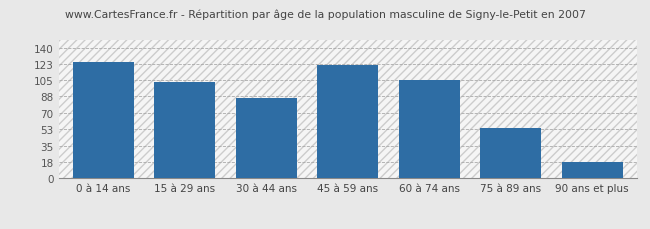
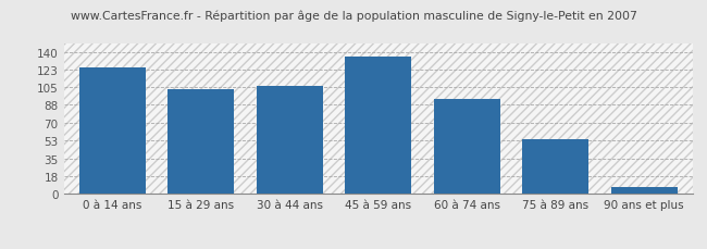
30 à 44 ans: 86 -> 107
45 à 59 ans: 122 -> 136
60 à 74 ans: 106 -> 94
90 ans et plus: 18 -> 7
